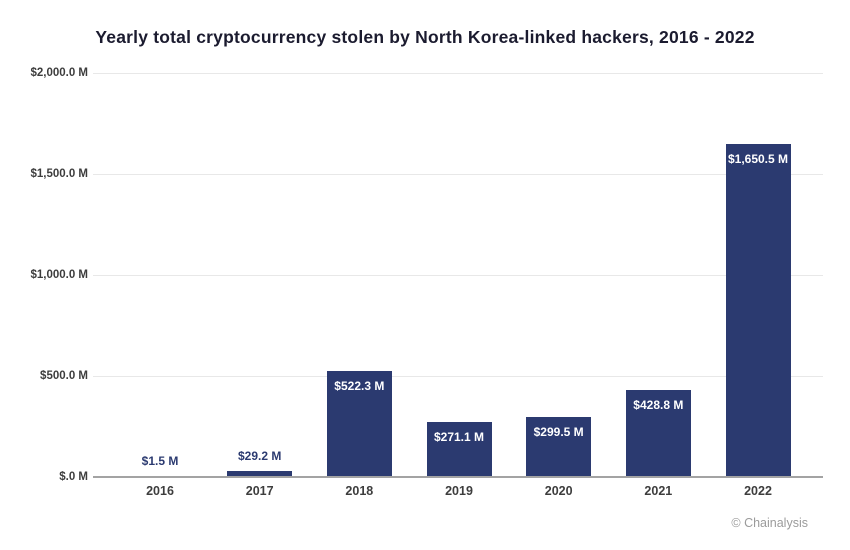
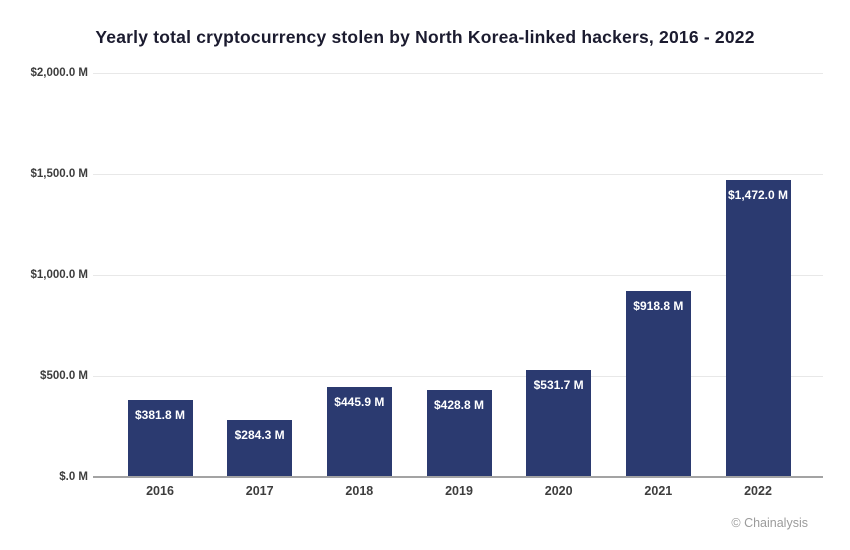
2016: $1.5 -> $381.8
2017: $29.2 -> $284.3
2018: $522.3 -> $445.9
2019: $271.1 -> $428.8
2020: $299.5 -> $531.7
2021: $428.8 -> $918.8
2022: $1,650.5 -> $1,472.0
